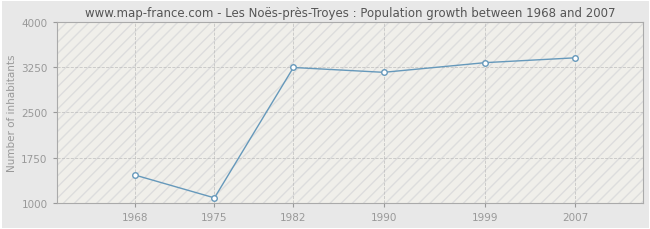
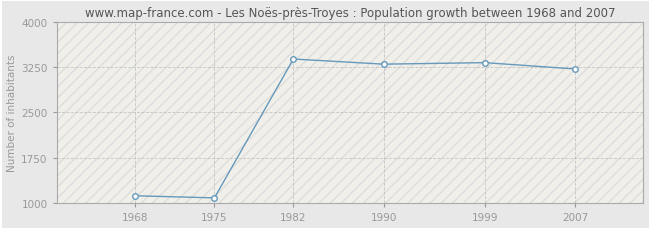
1968: 1460 -> 1120
1982: 3240 -> 3380
1990: 3160 -> 3300
2007: 3400 -> 3220
